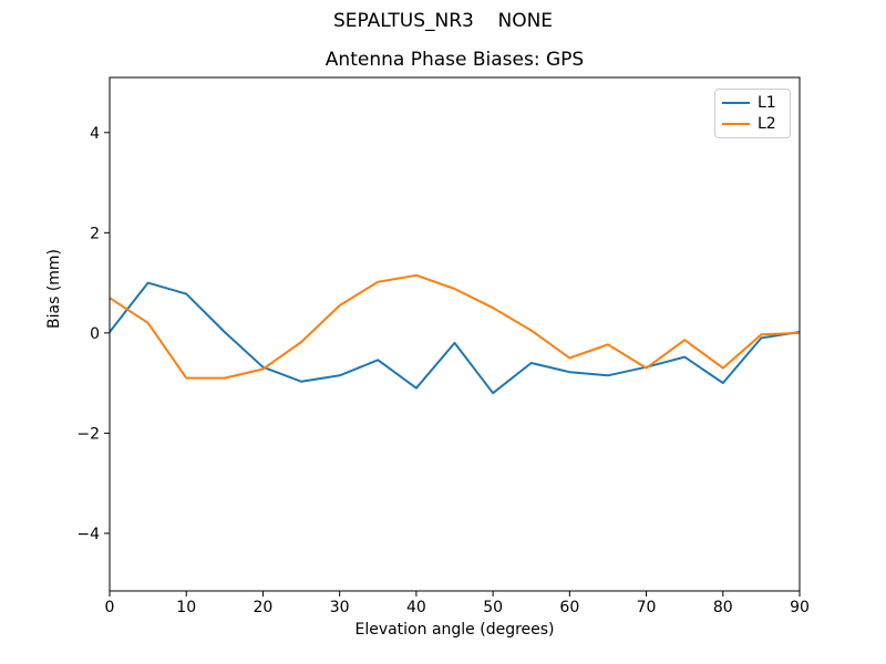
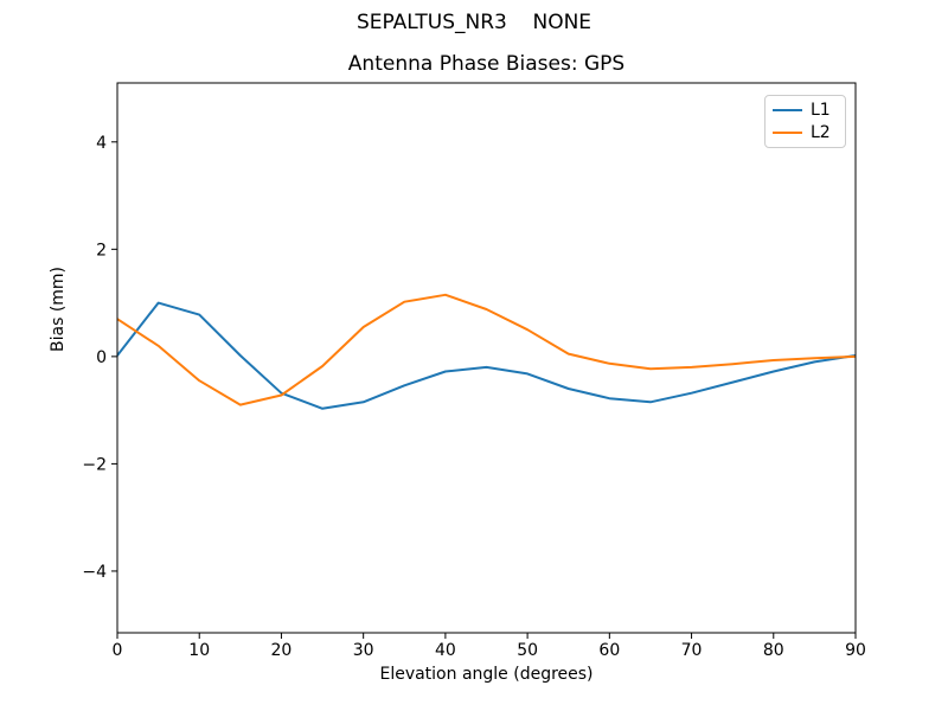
L2/10: -0.9 -> -0.5
L1/40: -1.1 -> -0.3
L1/50: -1.2 -> -0.3
L2/60: -0.5 -> -0.1
L2/70: -0.7 -> -0.2
L1/80: -1.0 -> -0.3
L2/80: -0.7 -> -0.1
